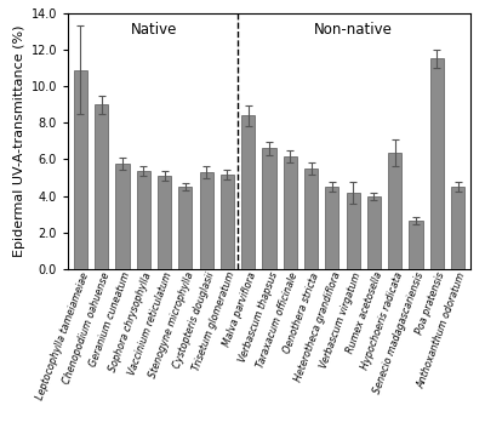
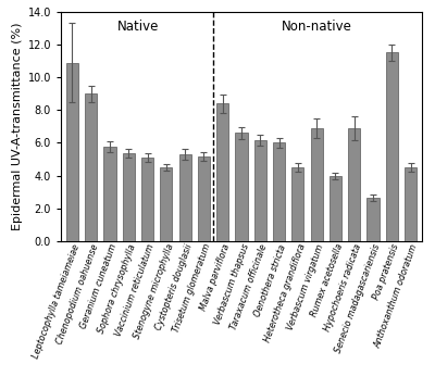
Oenothera stricta: 5.5 -> 6.0
Verbascum virgatum: 4.2 -> 6.9
Hypochoeris radicata: 6.3 -> 6.9
